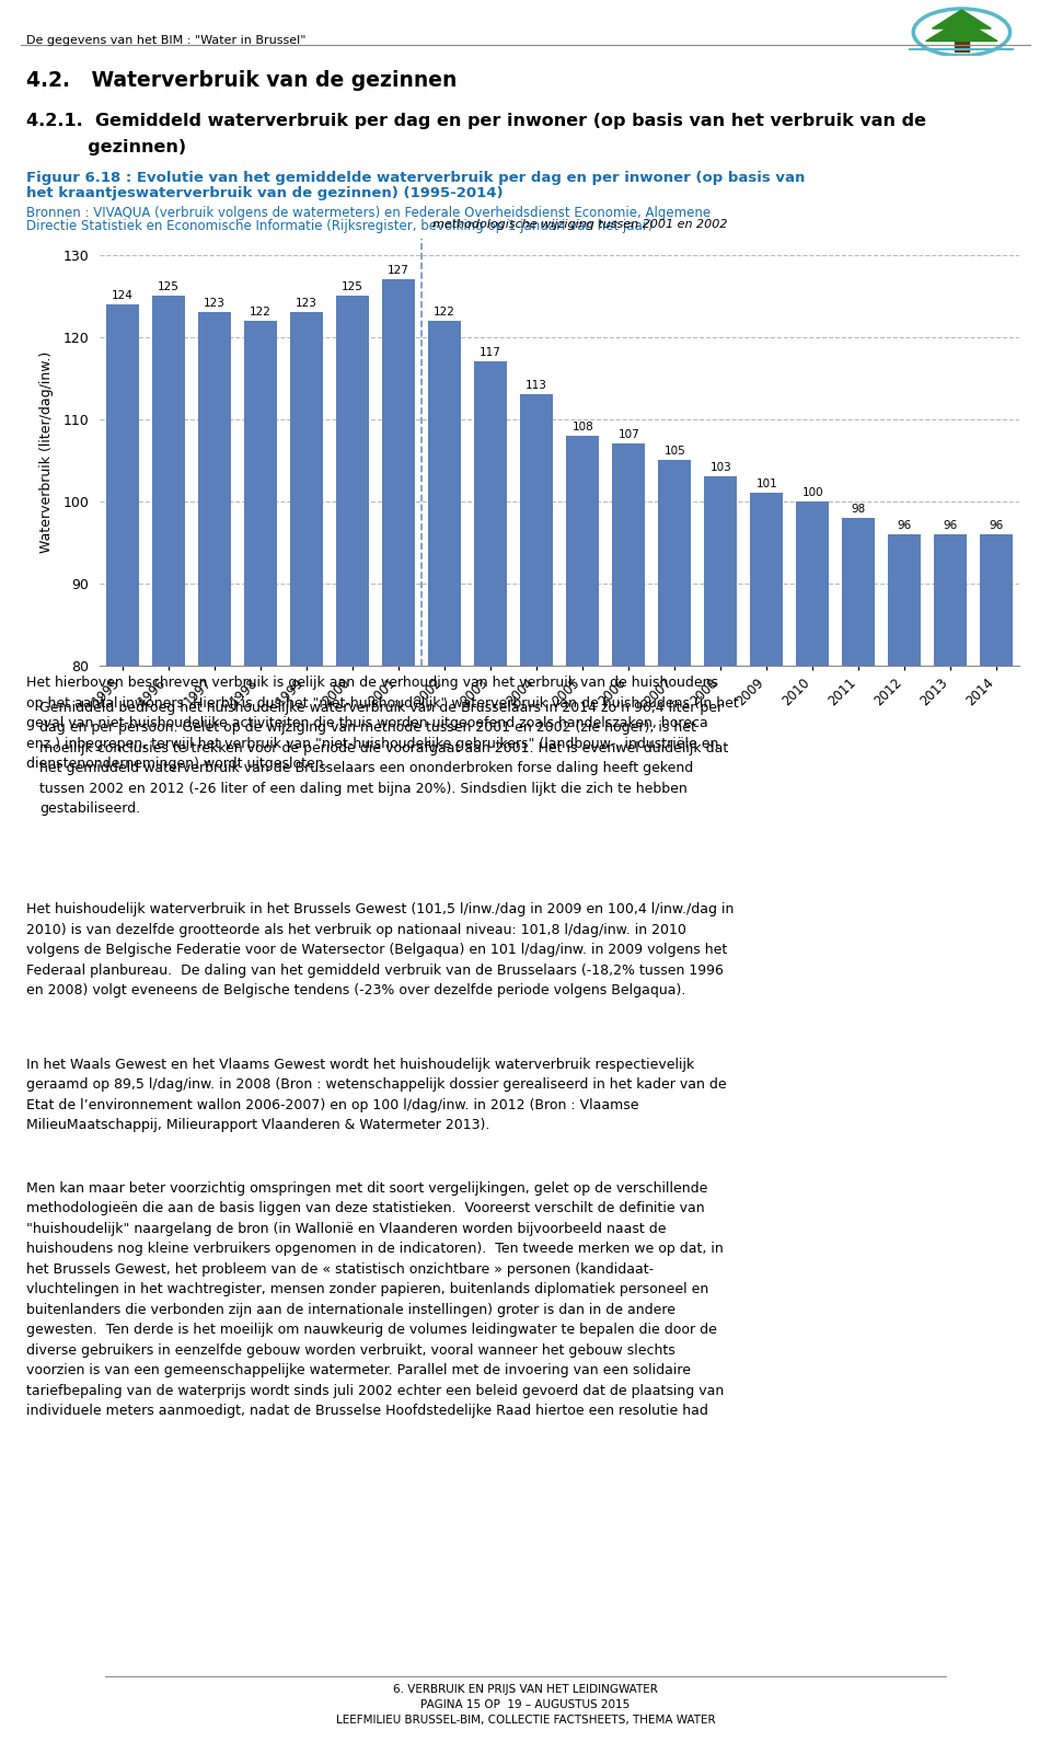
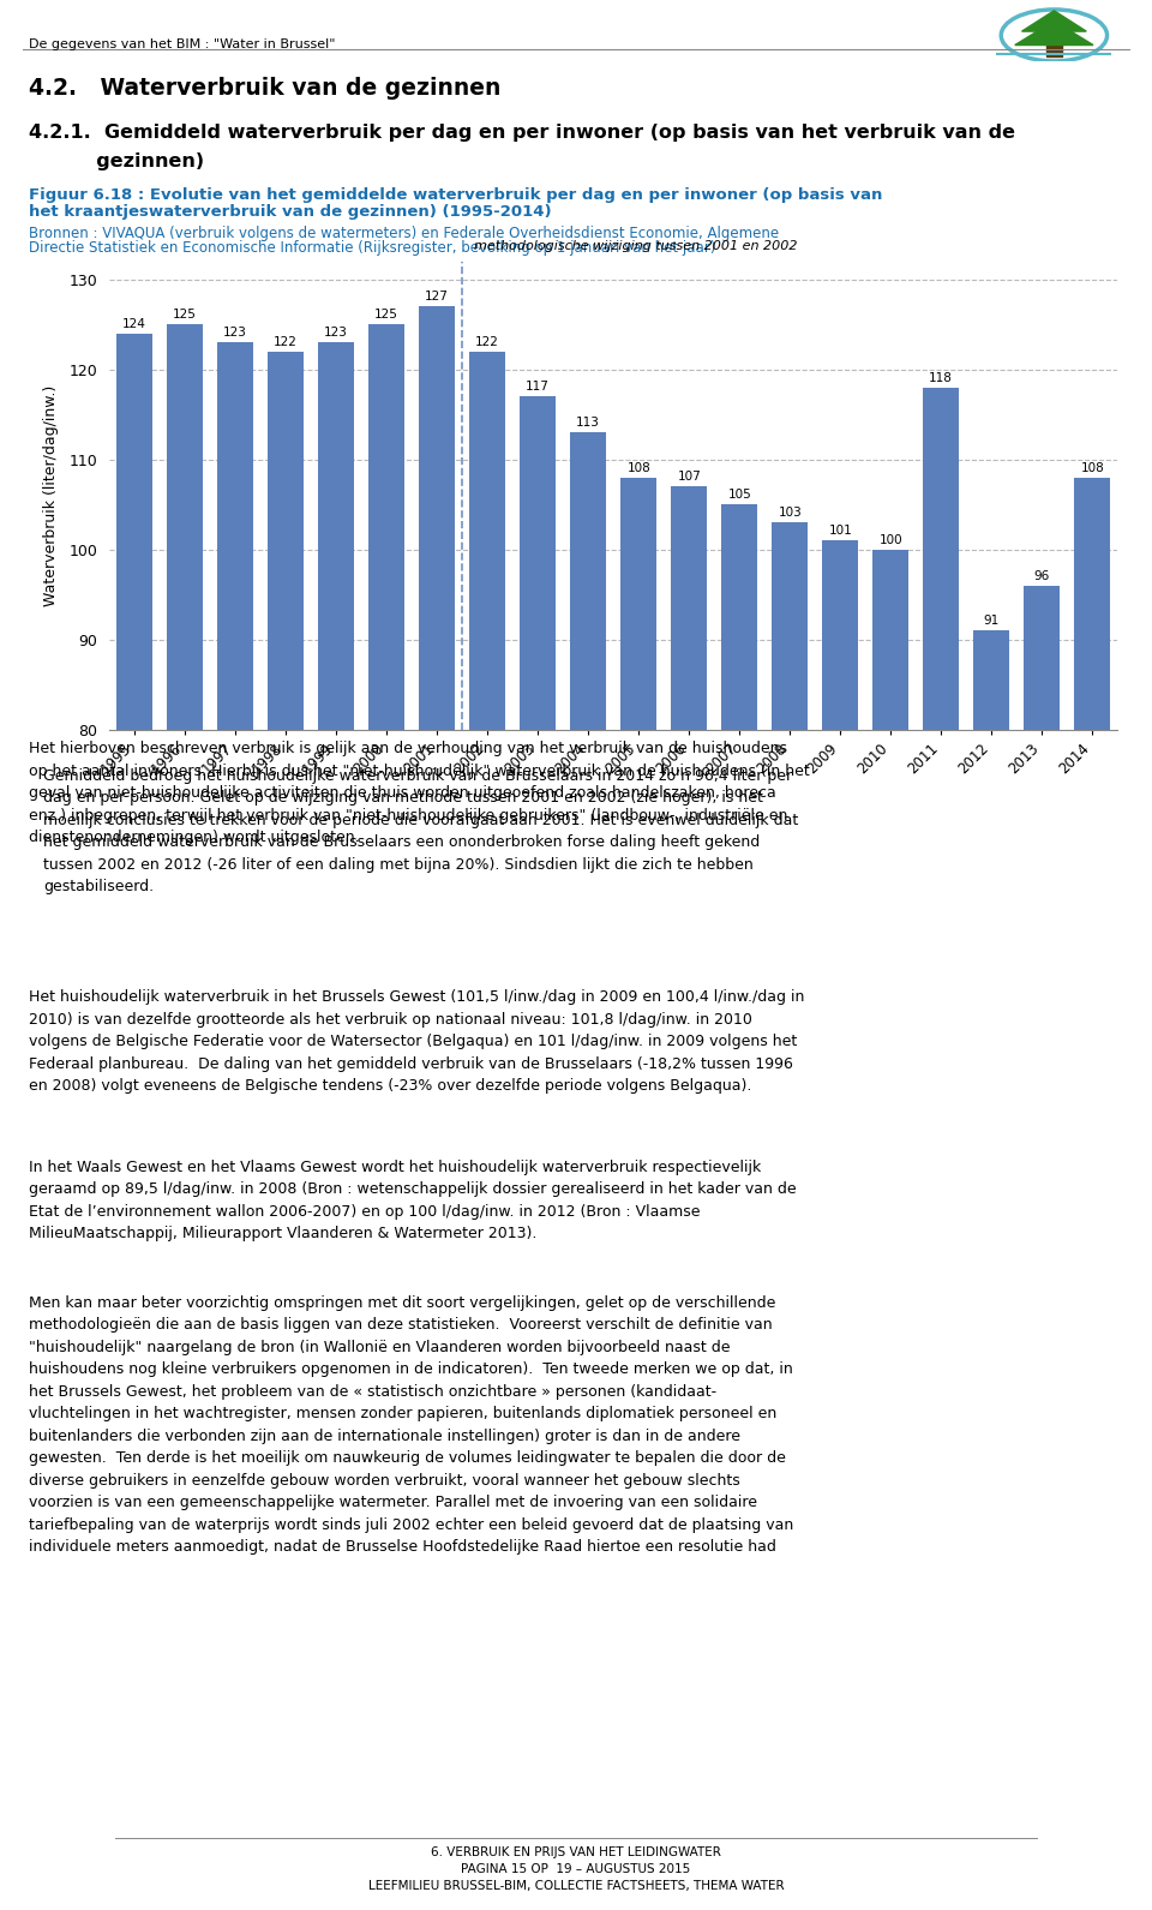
2011: 98 -> 118
2012: 96 -> 91
2014: 96 -> 108
